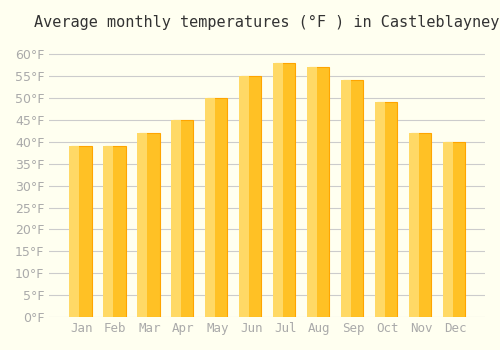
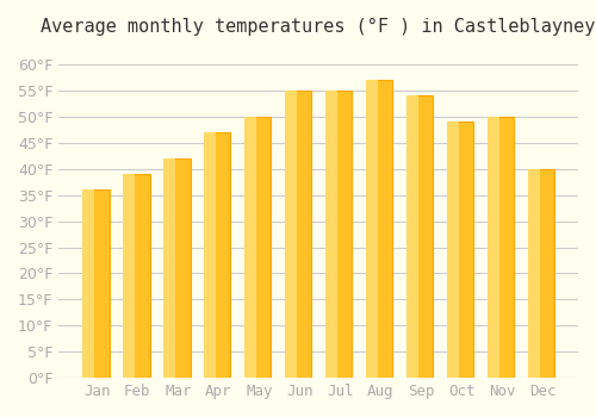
Jan: 39°F -> 36°F
Apr: 45°F -> 47°F
Jul: 58°F -> 55°F
Nov: 42°F -> 50°F
